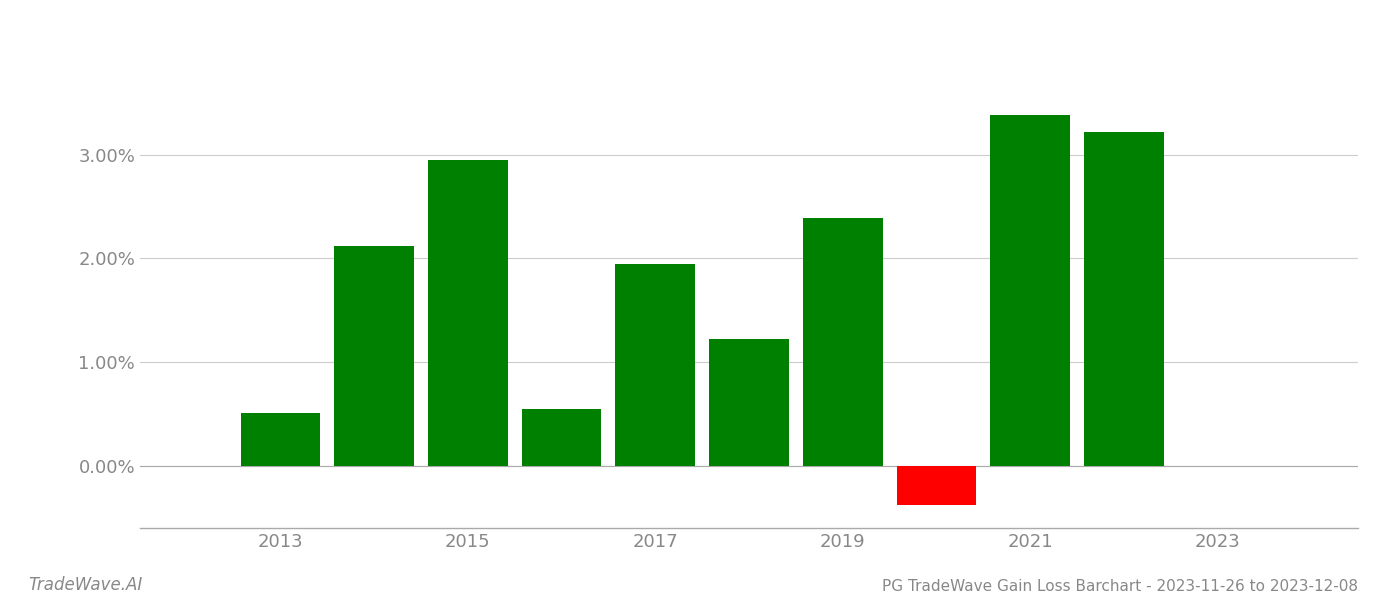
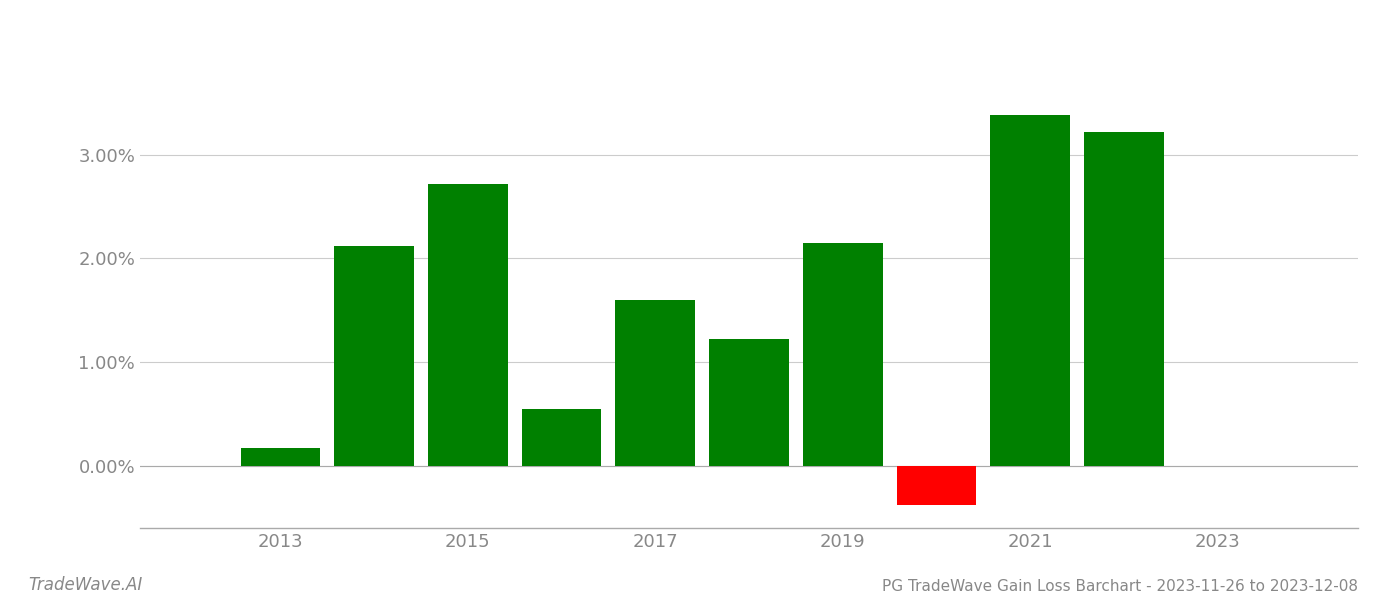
2013: 0.51% -> 0.17%
2015: 2.95% -> 2.72%
2017: 1.94% -> 1.60%
2019: 2.39% -> 2.15%
